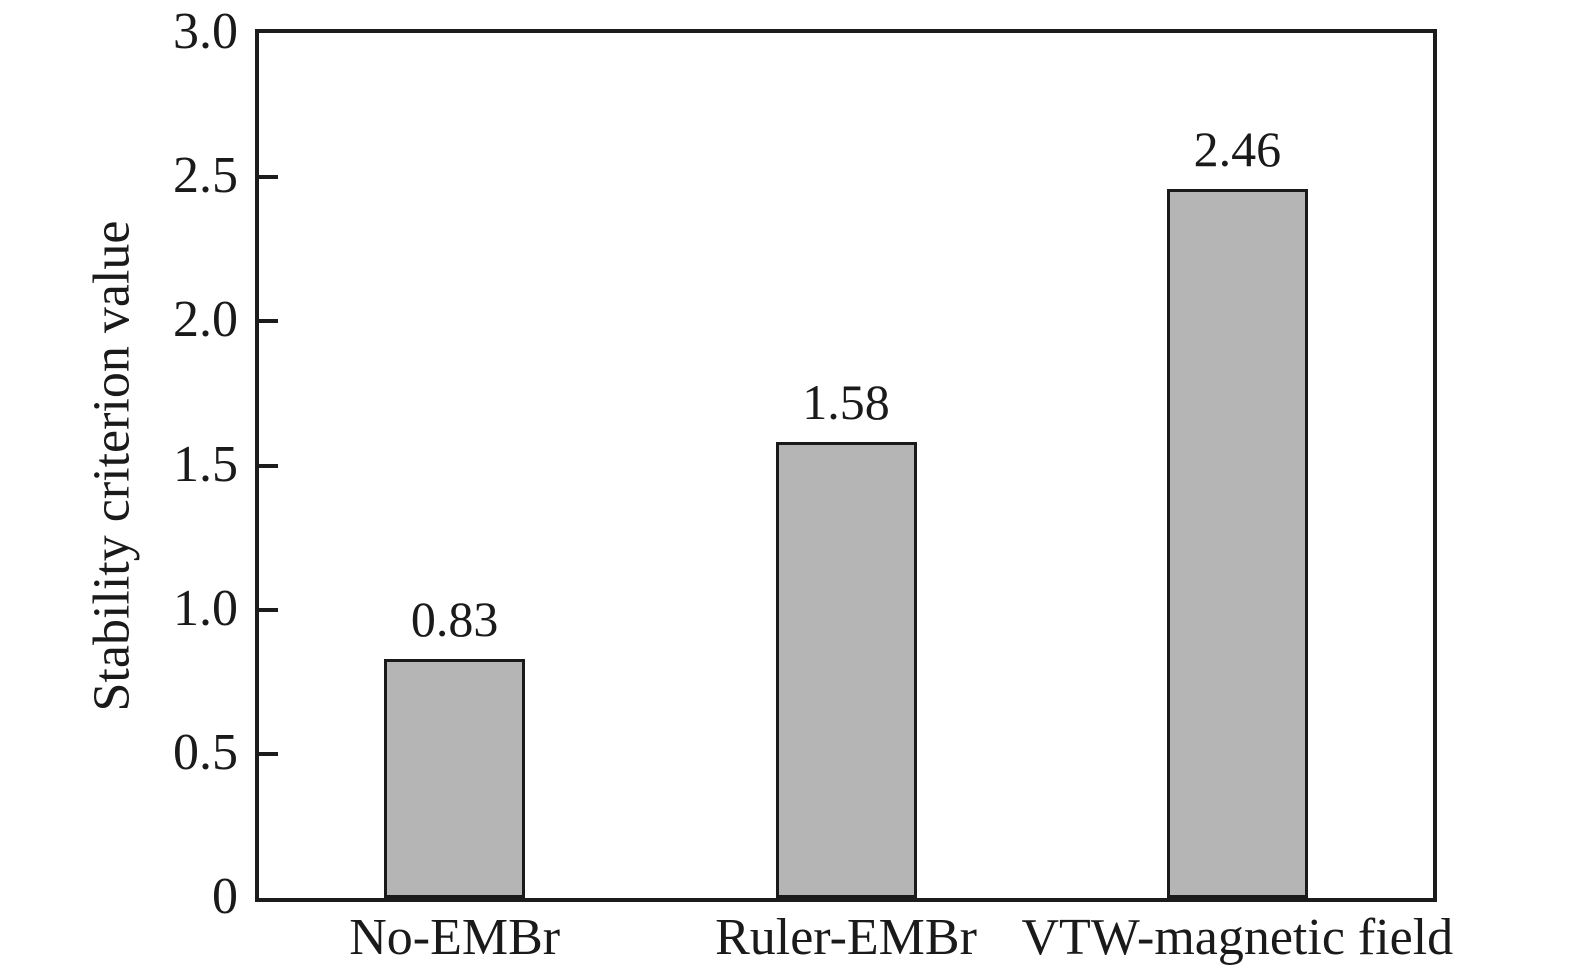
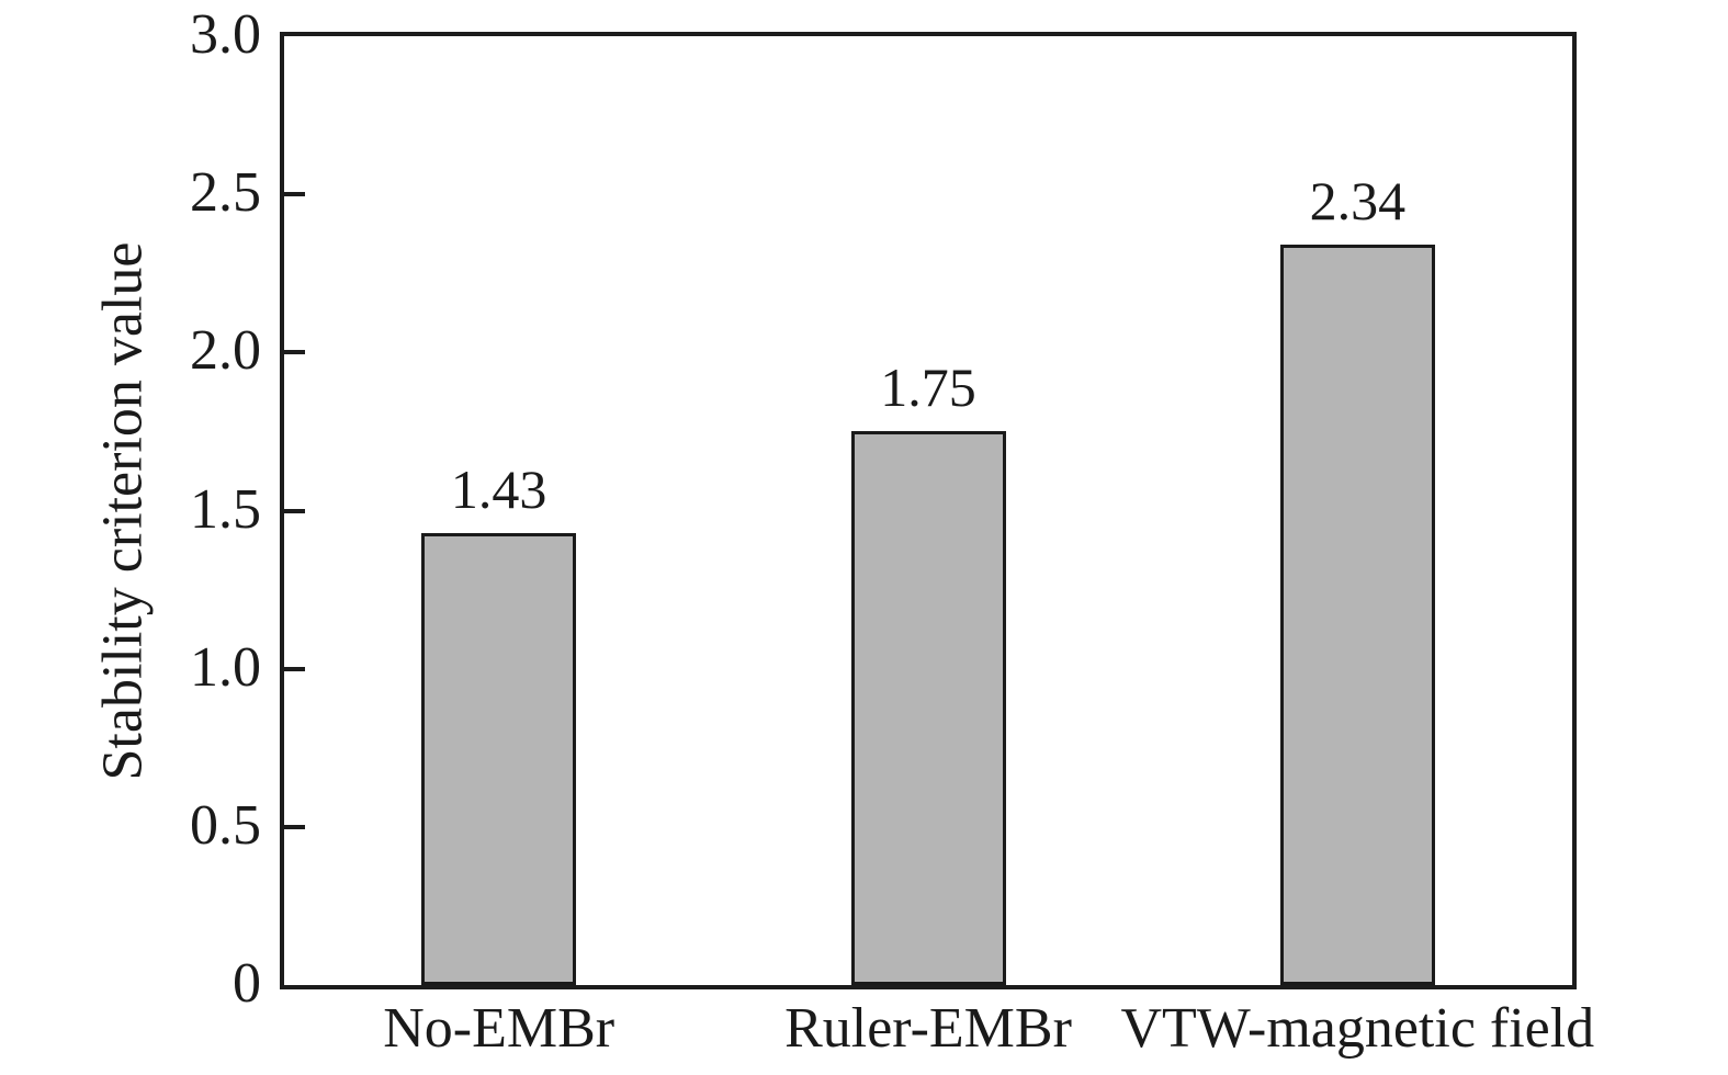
No-EMBr: 0.83 -> 1.43
Ruler-EMBr: 1.58 -> 1.75
VTW-magnetic field: 2.46 -> 2.34
